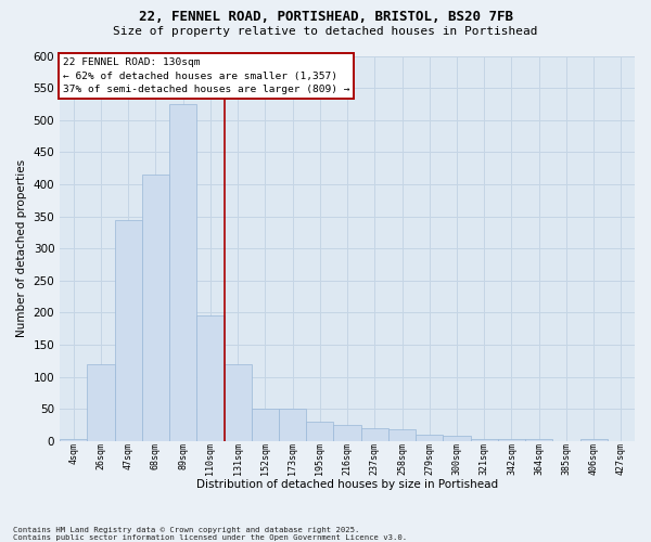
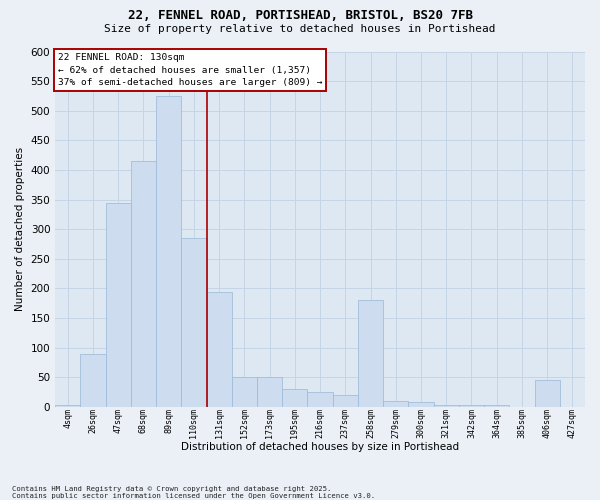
26sqm: 120 -> 90
110sqm: 195 -> 286
131sqm: 120 -> 194
258sqm: 18 -> 180
406sqm: 3 -> 46
